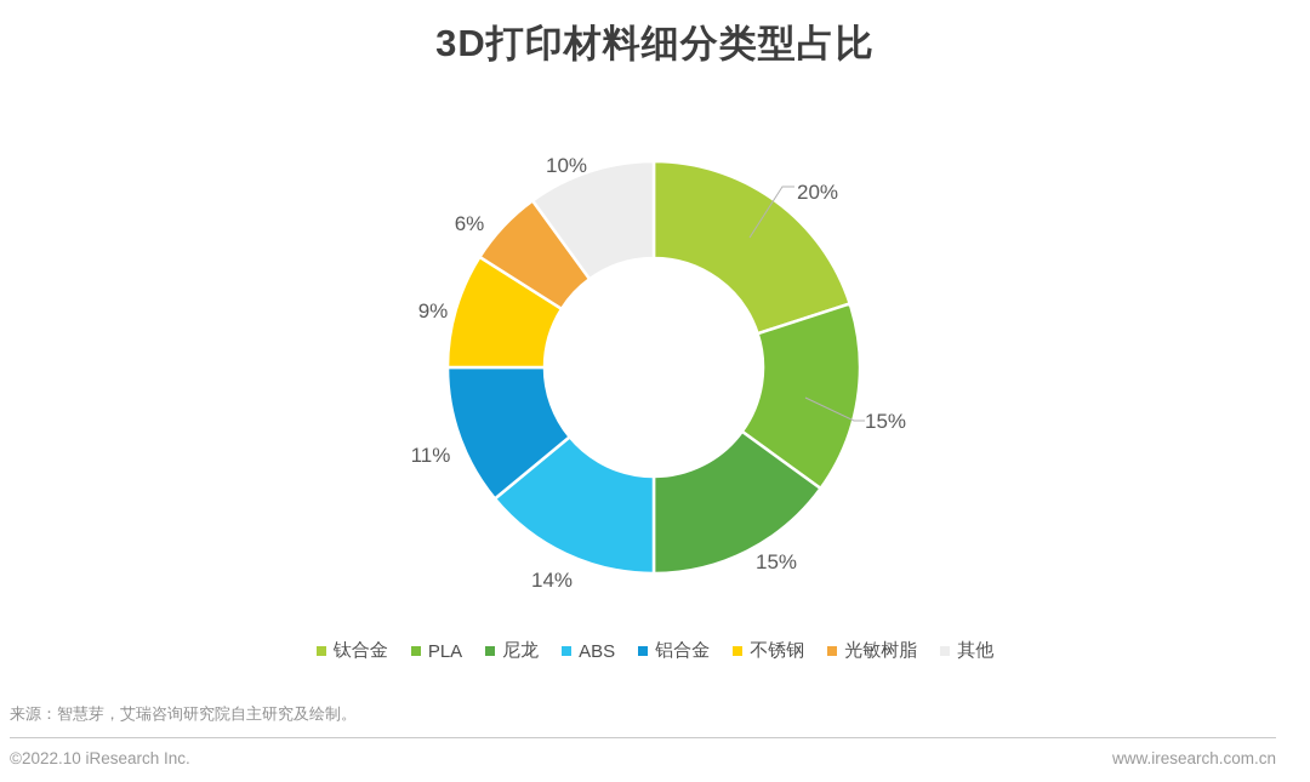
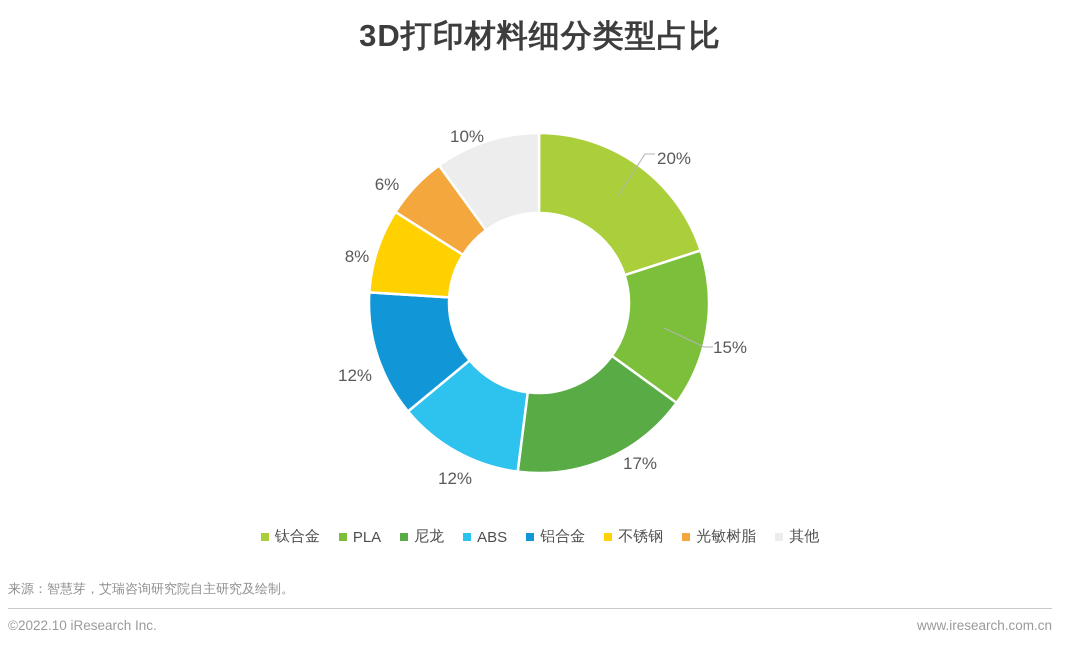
尼龙: 15% -> 17%
ABS: 14% -> 12%
铝合金: 11% -> 12%
不锈钢: 9% -> 8%
